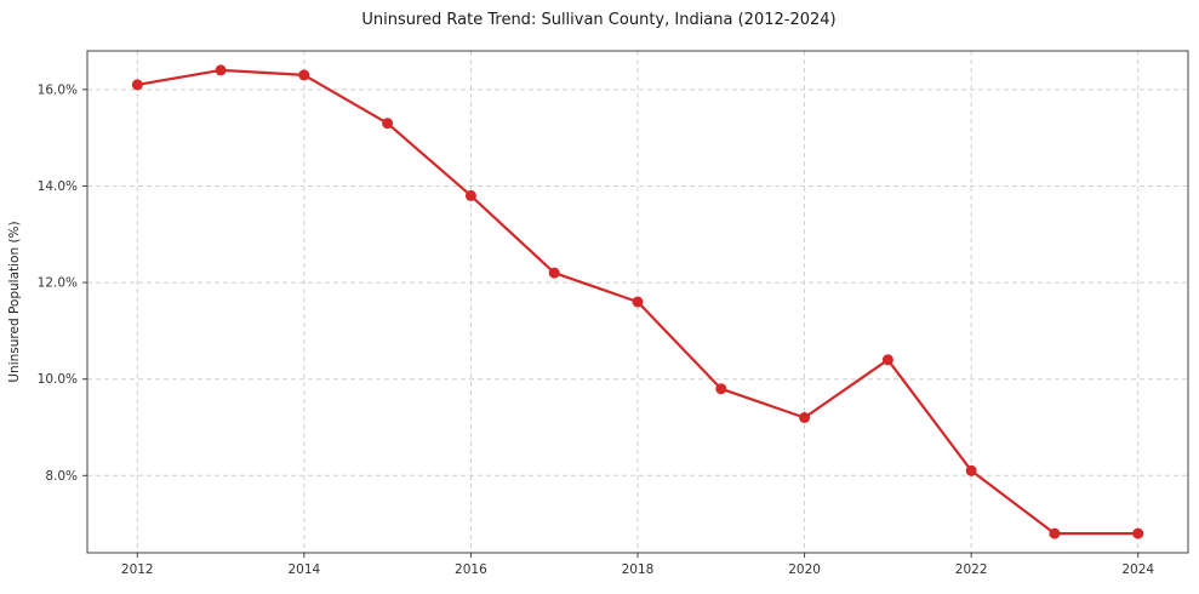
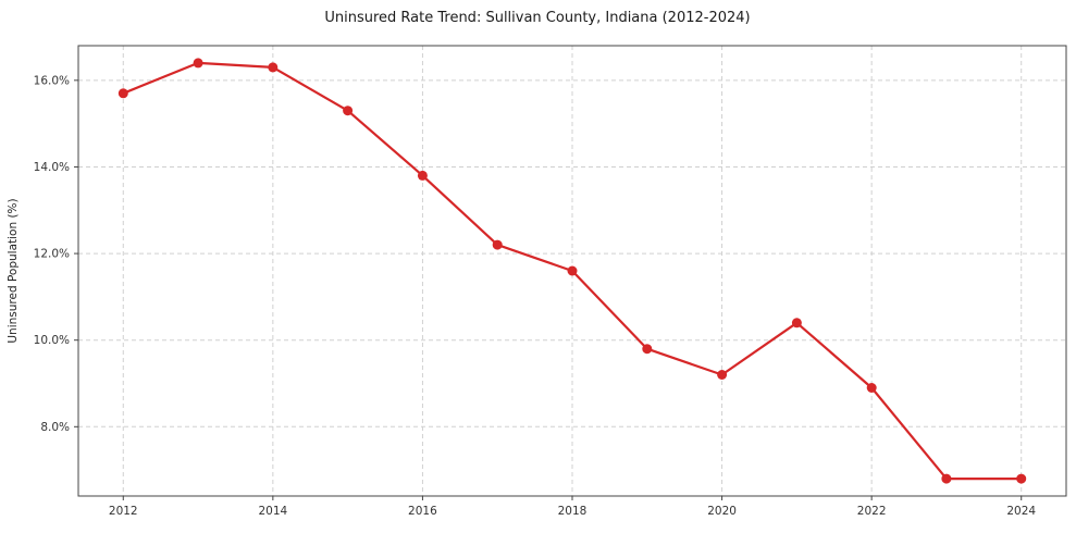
2012: 16.1% -> 15.7%
2022: 8.1% -> 8.9%
